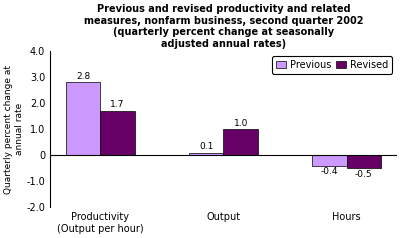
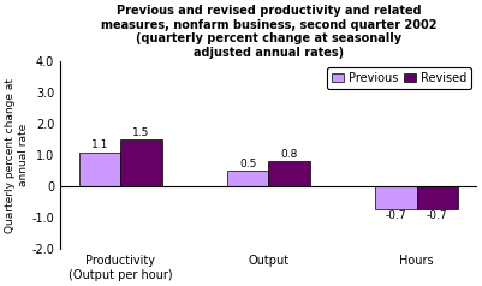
Previous/Productivity (Output per hour): 2.8 -> 1.1
Revised/Productivity (Output per hour): 1.7 -> 1.5
Previous/Output: 0.1 -> 0.5
Revised/Output: 1.0 -> 0.8
Previous/Hours: -0.4 -> -0.7
Revised/Hours: -0.5 -> -0.7
